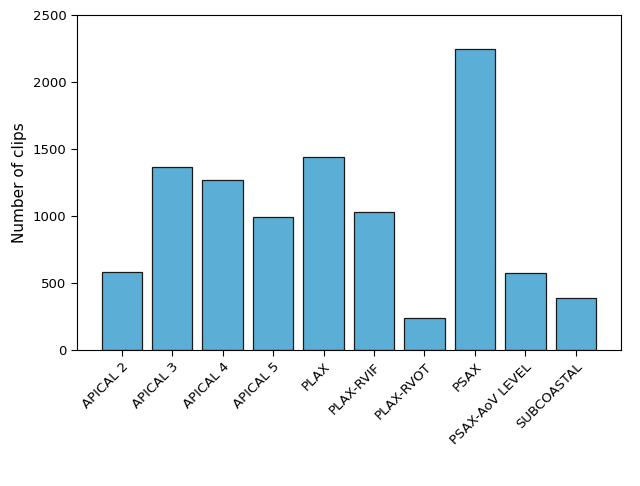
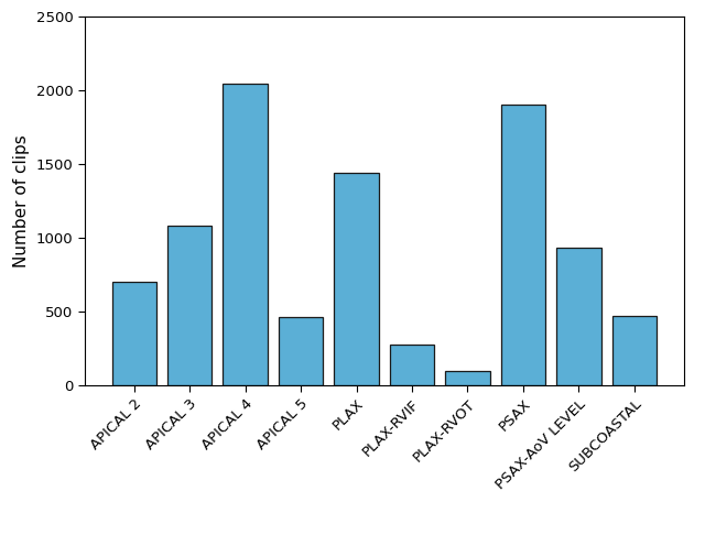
APICAL 2: 580 -> 700
APICAL 3: 1360 -> 1080
APICAL 4: 1270 -> 2040
APICAL 5: 990 -> 460
PLAX-RVIF: 1030 -> 280
PLAX-RVOT: 240 -> 100
PSAX: 2240 -> 1900
PSAX-AoV LEVEL: 570 -> 940
SUBCOASTAL: 390 -> 470
